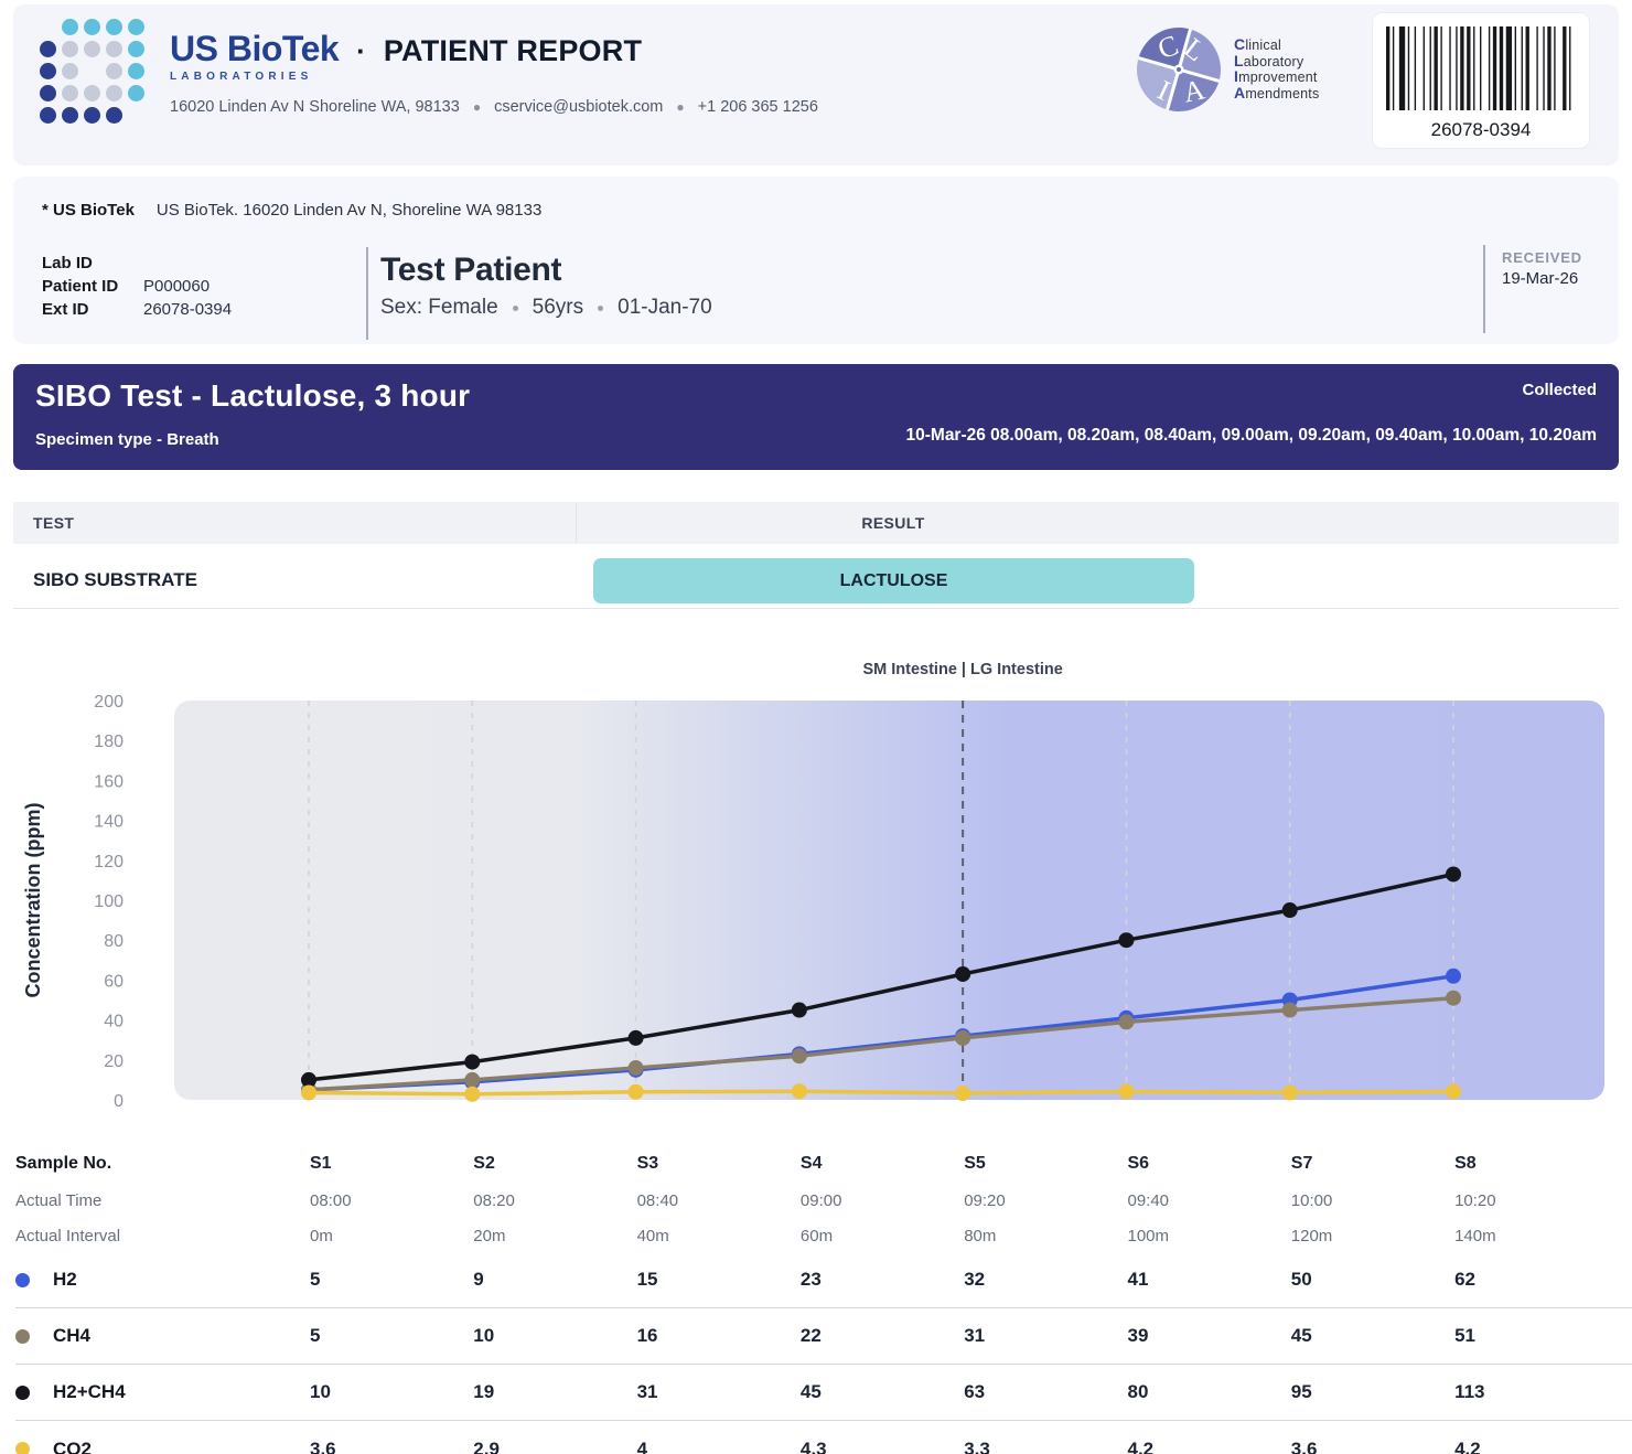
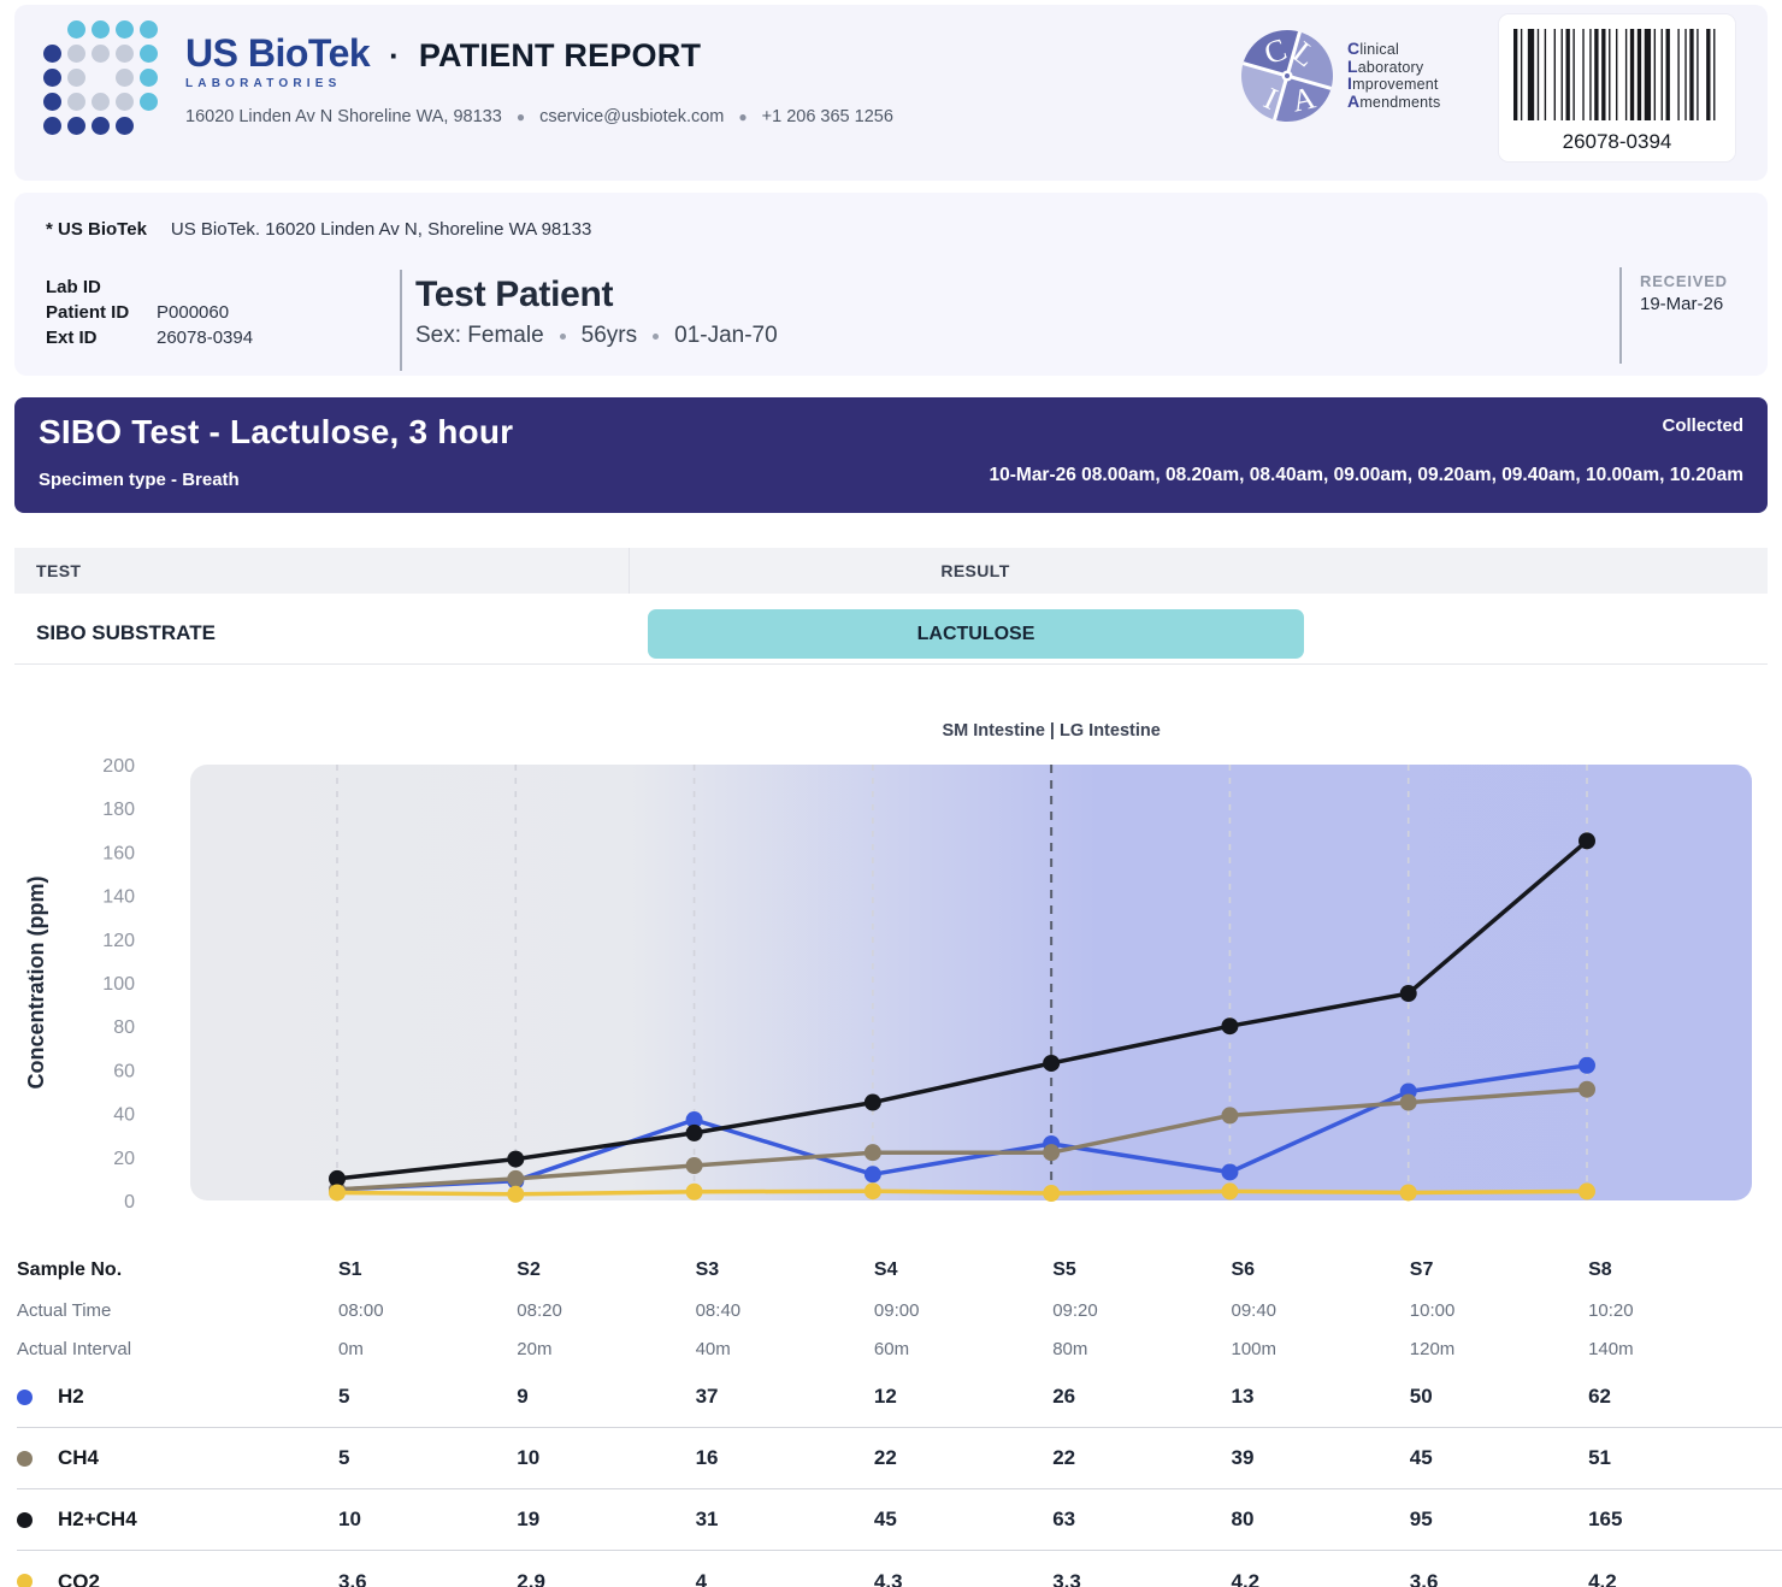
H2/S3: 15 -> 37
H2/S4: 23 -> 12
H2/S5: 32 -> 26
CH4/S5: 31 -> 22
H2/S6: 41 -> 13
H2+CH4/S8: 113 -> 165
